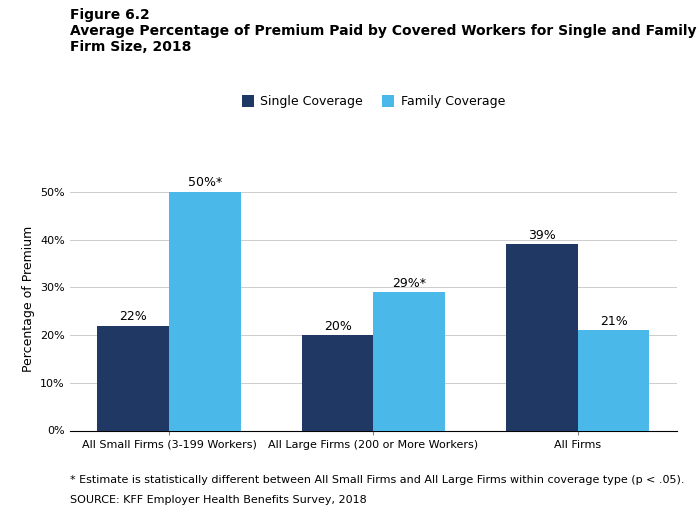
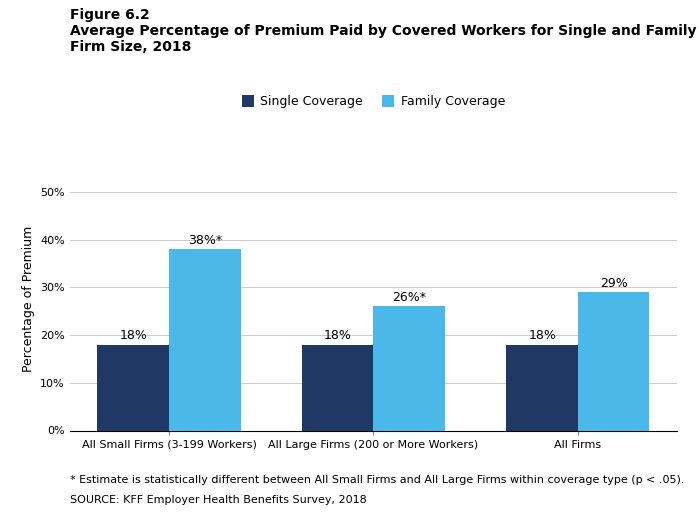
Single Coverage/All Small Firms (3-199 Workers): 22% -> 18%
Family Coverage/All Small Firms (3-199 Workers): 50%* -> 38%*
Single Coverage/All Large Firms (200 or More Workers): 20% -> 18%
Family Coverage/All Large Firms (200 or More Workers): 29%* -> 26%*
Single Coverage/All Firms: 39% -> 18%
Family Coverage/All Firms: 21% -> 29%
